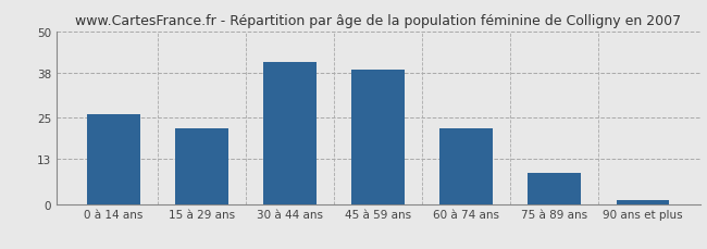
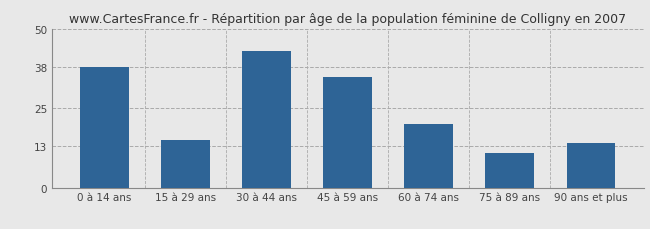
0 à 14 ans: 26 -> 38
15 à 29 ans: 22 -> 15
30 à 44 ans: 41 -> 43
45 à 59 ans: 39 -> 35
60 à 74 ans: 22 -> 20
75 à 89 ans: 9 -> 11
90 ans et plus: 1 -> 14
